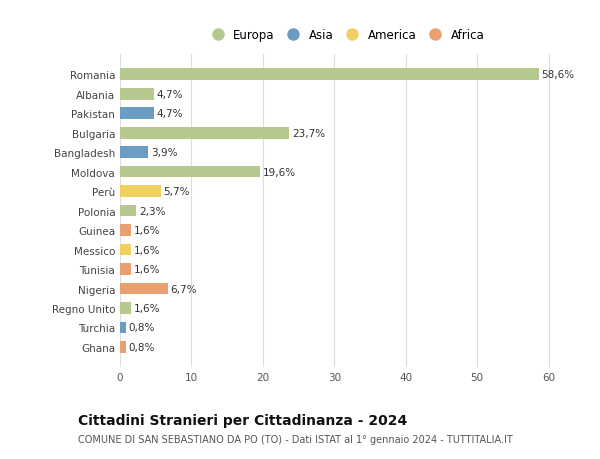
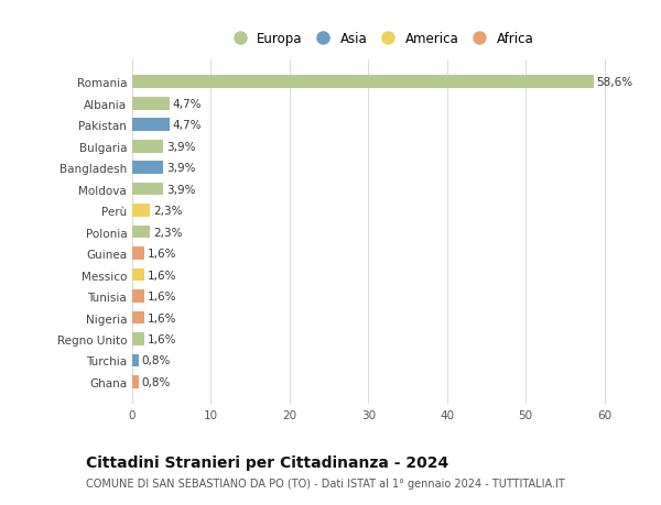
Bulgaria: 23,7% -> 3,9%
Moldova: 19,6% -> 3,9%
Perù: 5,7% -> 2,3%
Nigeria: 6,7% -> 1,6%
